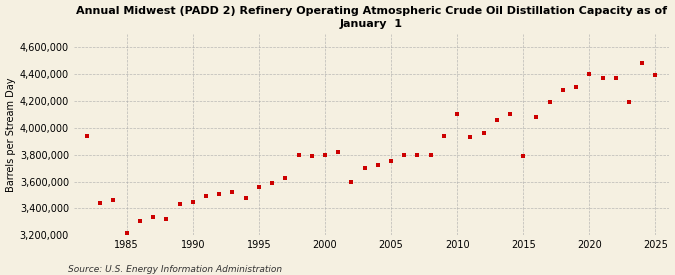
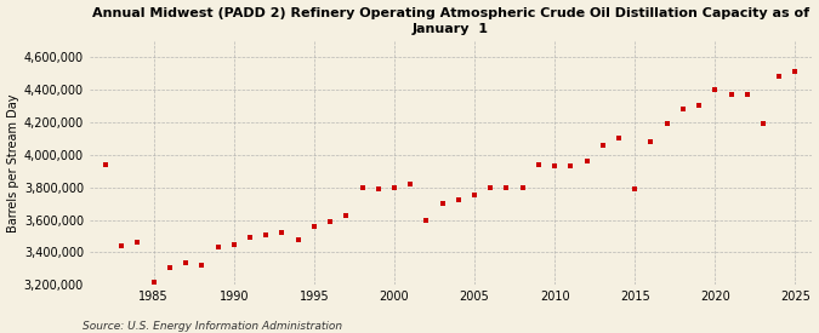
2010: 4,100,000 -> 3,930,000
2025: 4,390,000 -> 4,510,000
